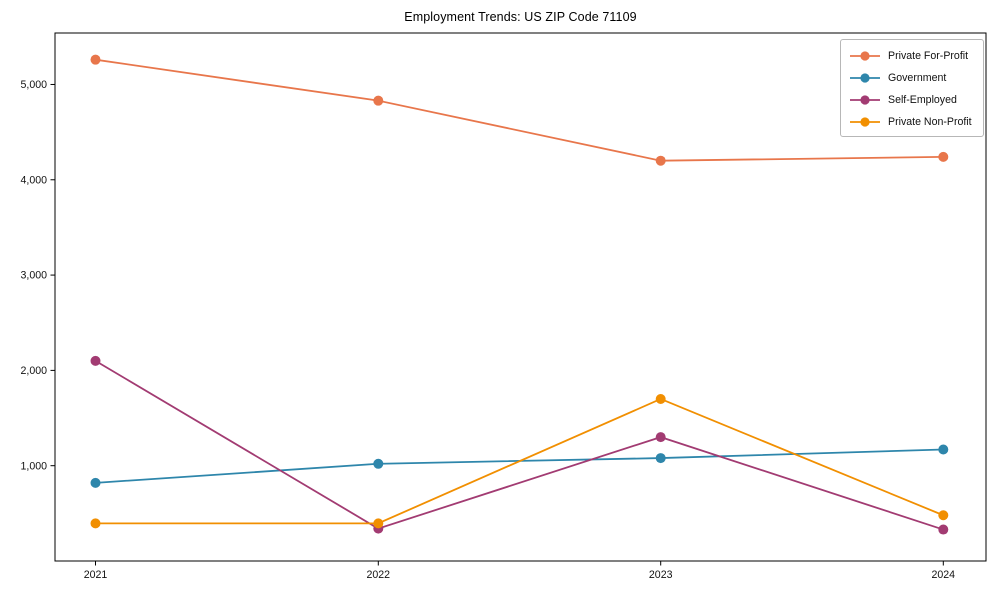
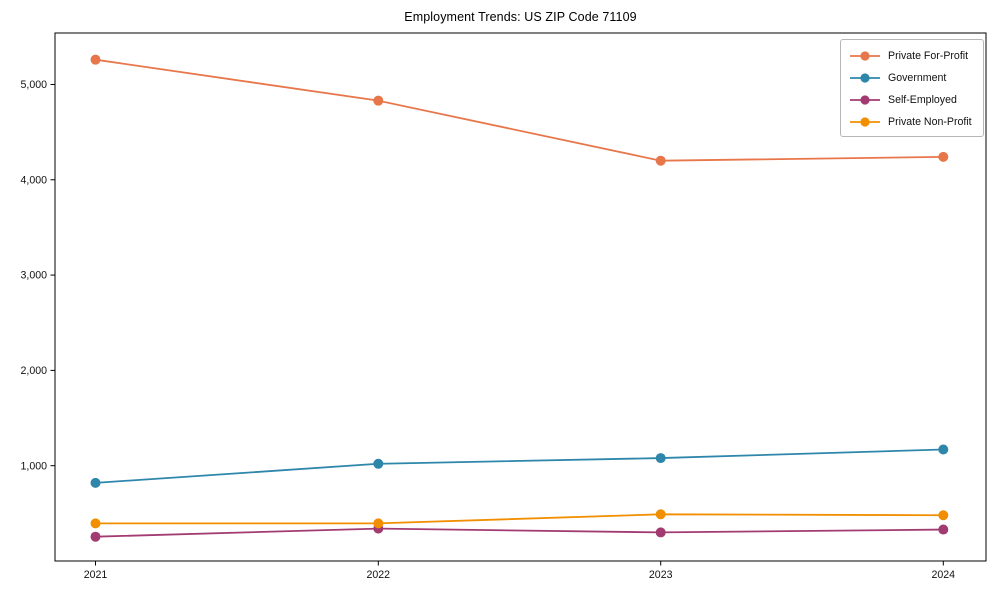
Self-Employed/2021: 2100 -> 300
Self-Employed/2023: 1300 -> 300
Private Non-Profit/2023: 1700 -> 500
